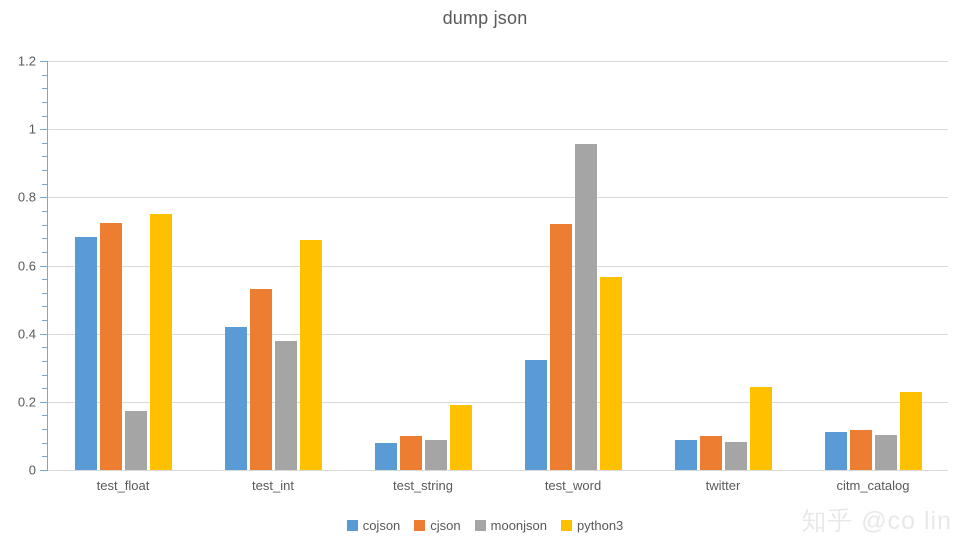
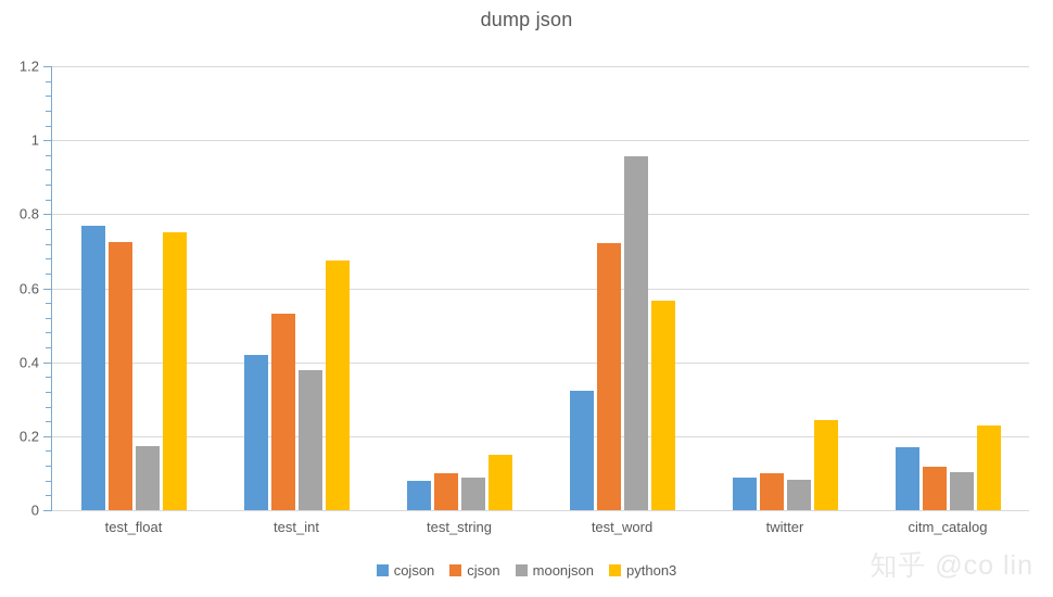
cojson/test_float: 0.68 -> 0.77
python3/test_string: 0.19 -> 0.15
cojson/citm_catalog: 0.11 -> 0.17
